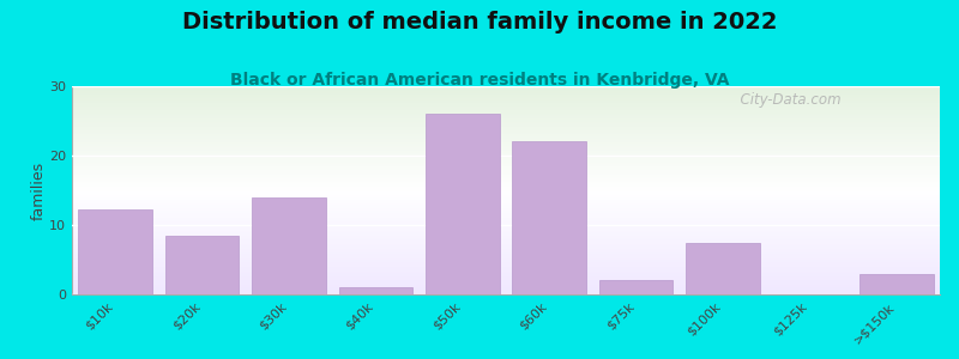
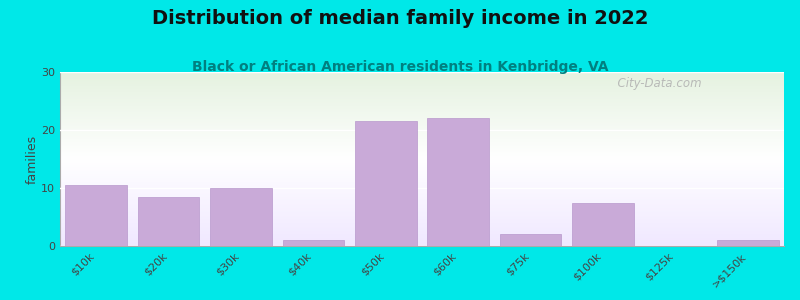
$10k: 12.2 -> 10.5
$30k: 14.0 -> 10.0
$50k: 26.0 -> 21.5
>$150k: 3.0 -> 1.0
